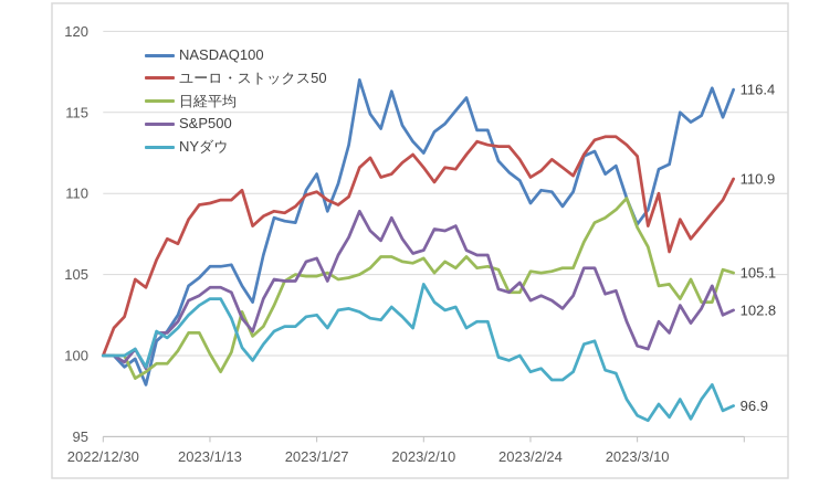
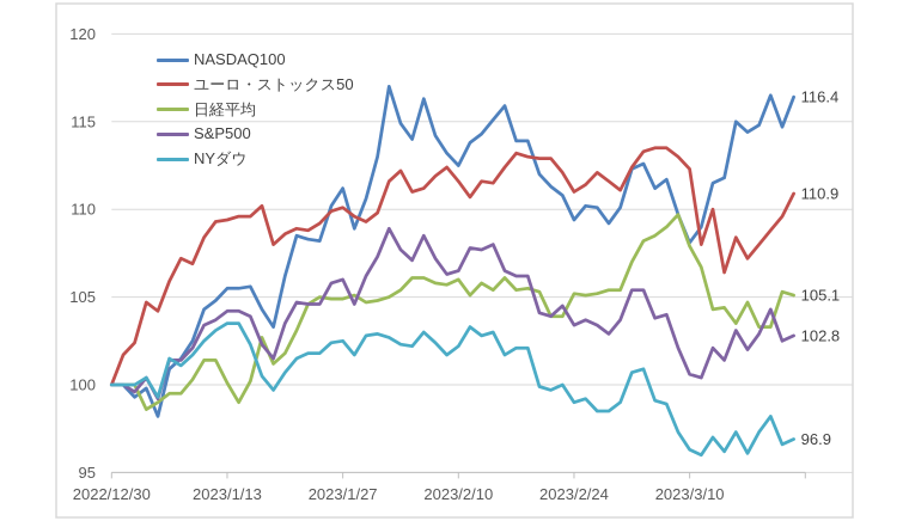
NYダウ/2023/2/10: 104.4 -> 102.2
